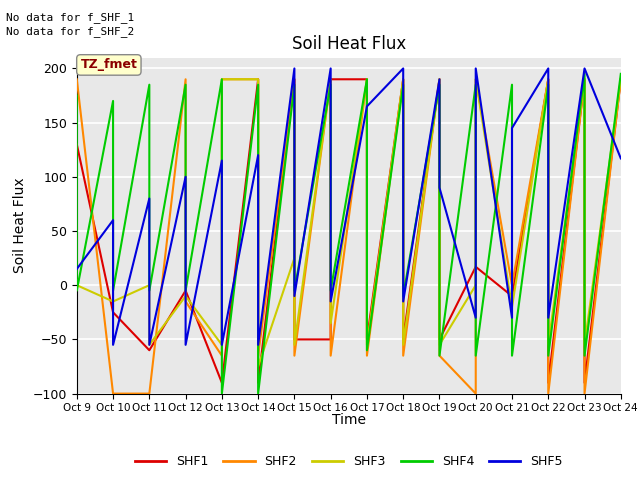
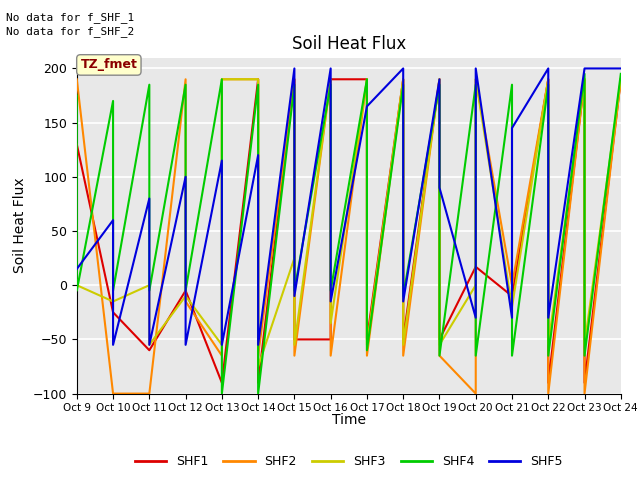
SHF5/Oct 24: 117 -> 200
